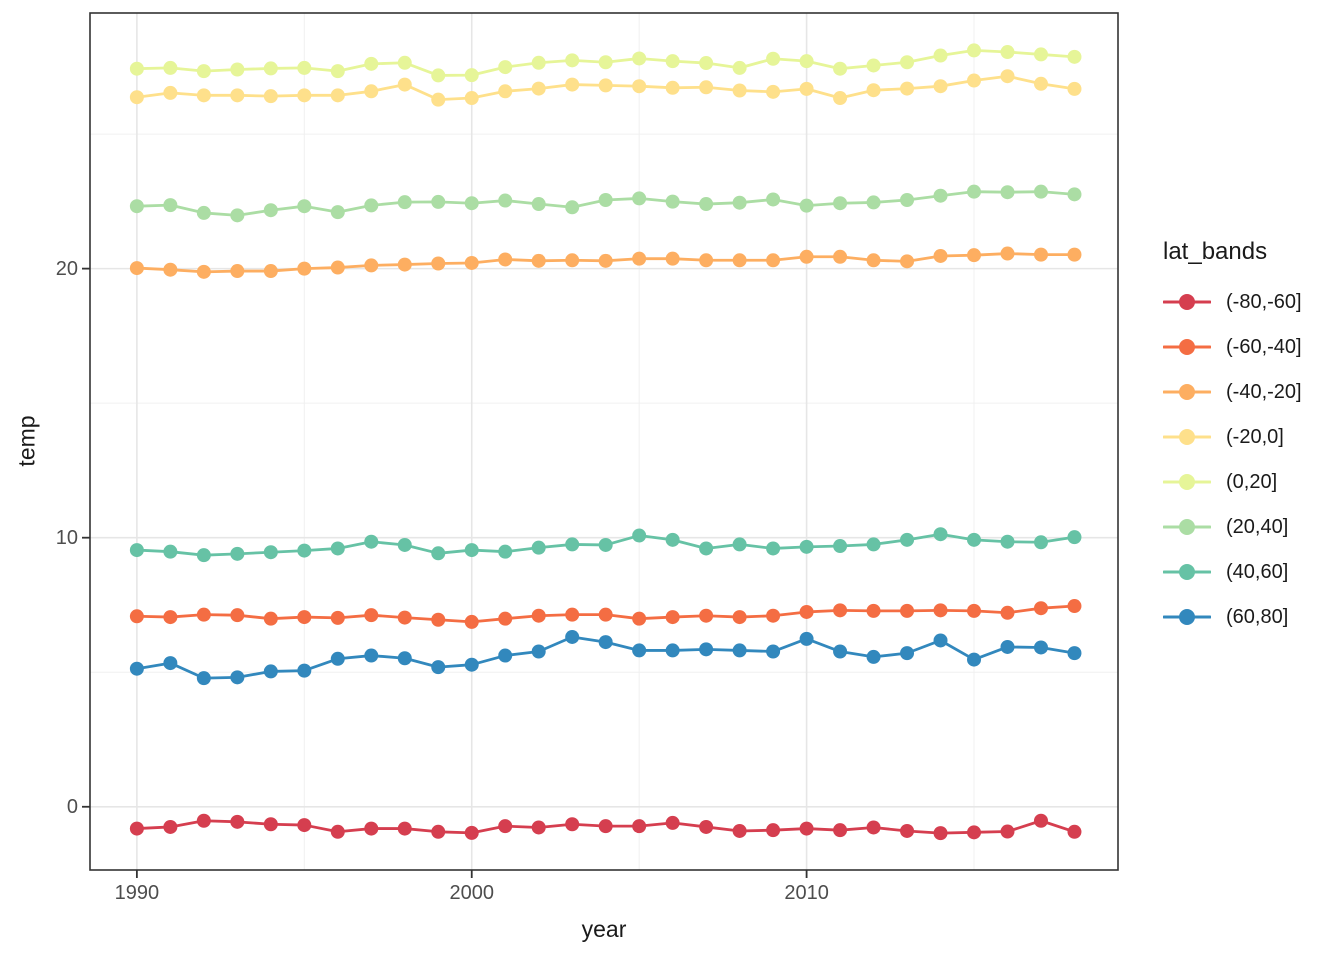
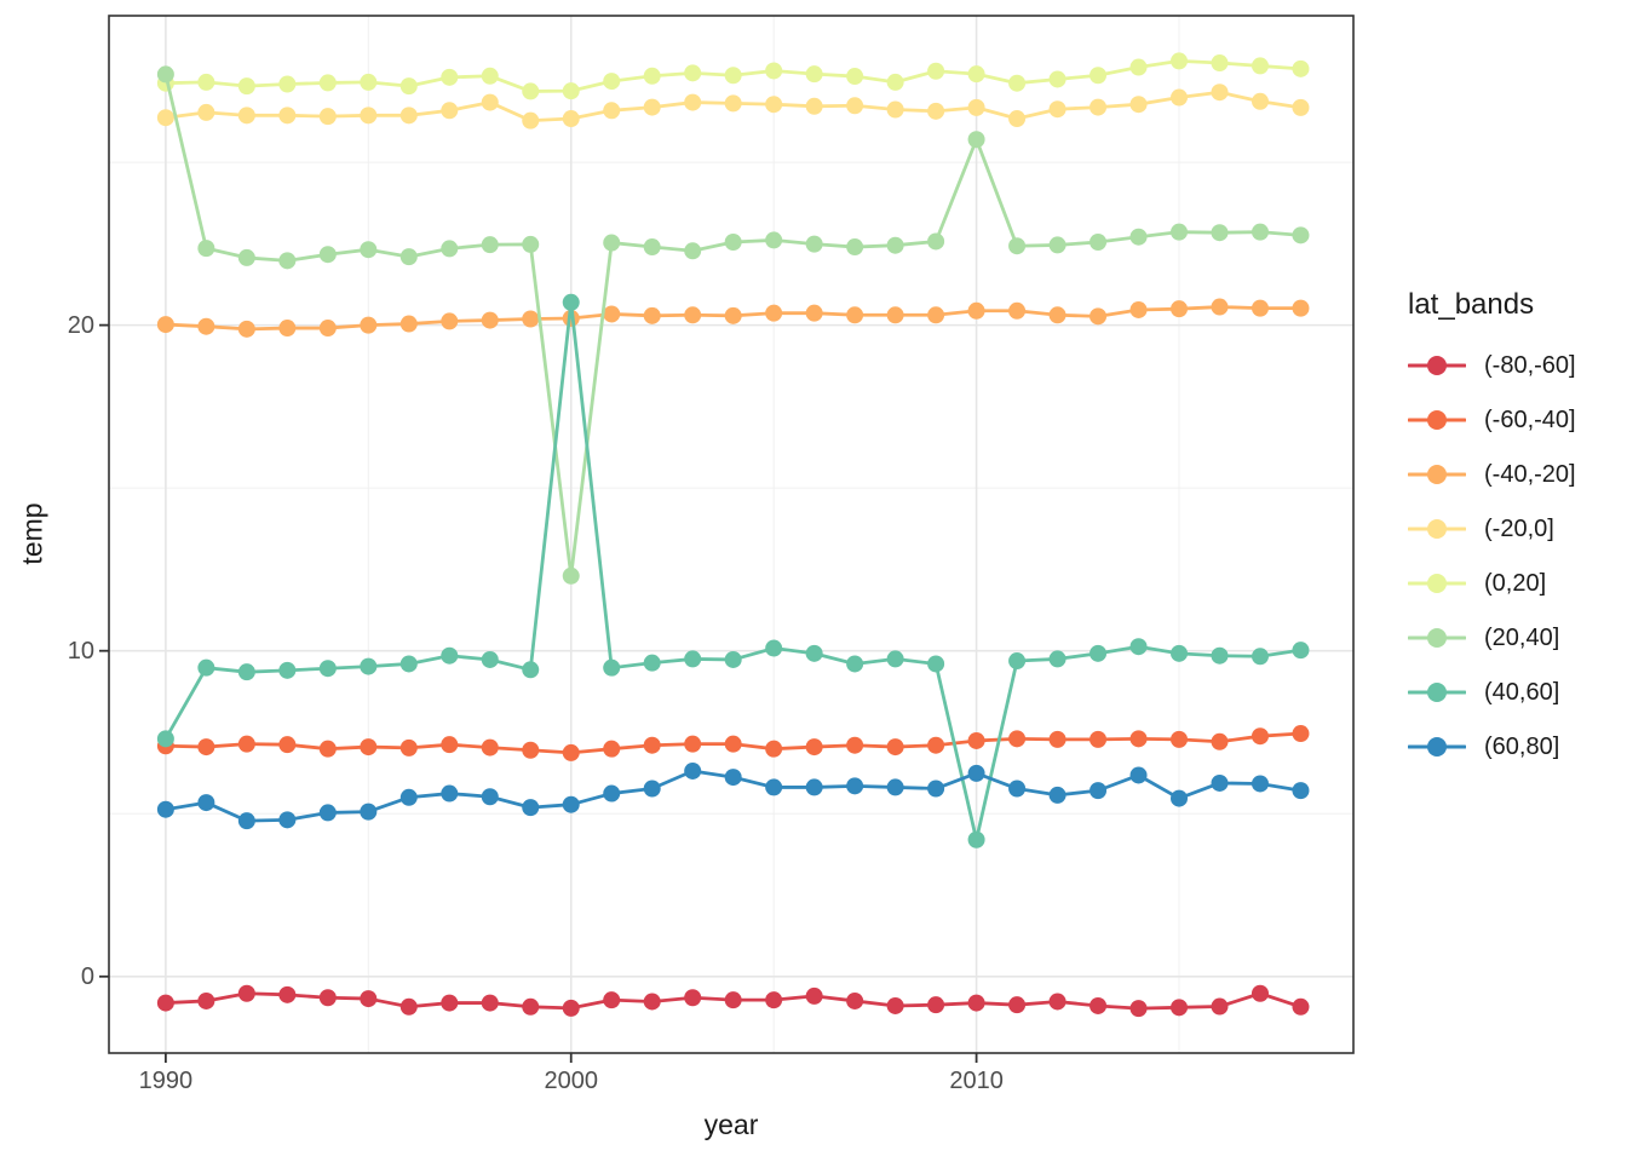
(20,40]/1990: 22.3 -> 27.7
(40,60]/1990: 9.5 -> 7.3
(20,40]/2000: 22.4 -> 12.3
(40,60]/2000: 9.5 -> 20.7
(20,40]/2010: 22.3 -> 25.7
(40,60]/2010: 9.7 -> 4.2
